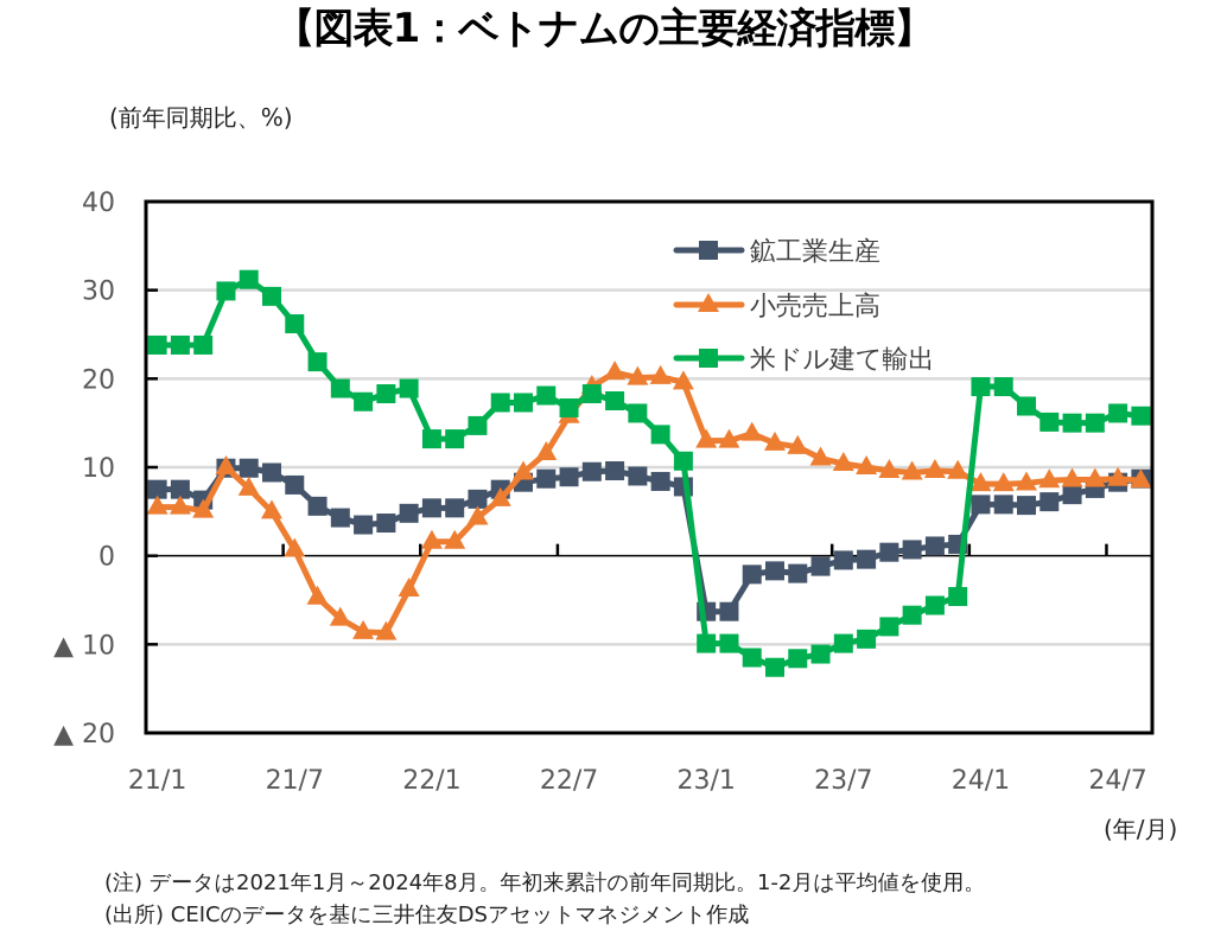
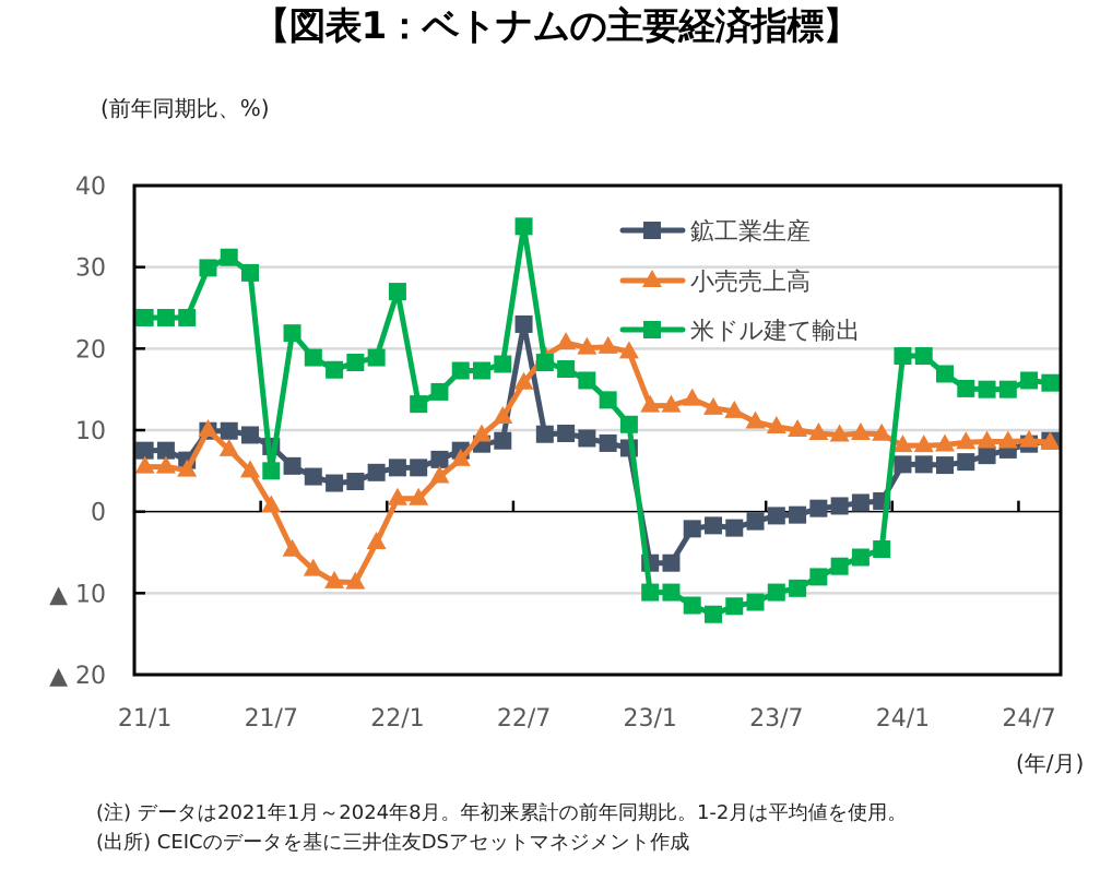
米ドル建て輸出/21/7: 26 -> 5
米ドル建て輸出/22/1: 13 -> 27
鉱工業生産/22/7: 9 -> 23
米ドル建て輸出/22/7: 17 -> 35
